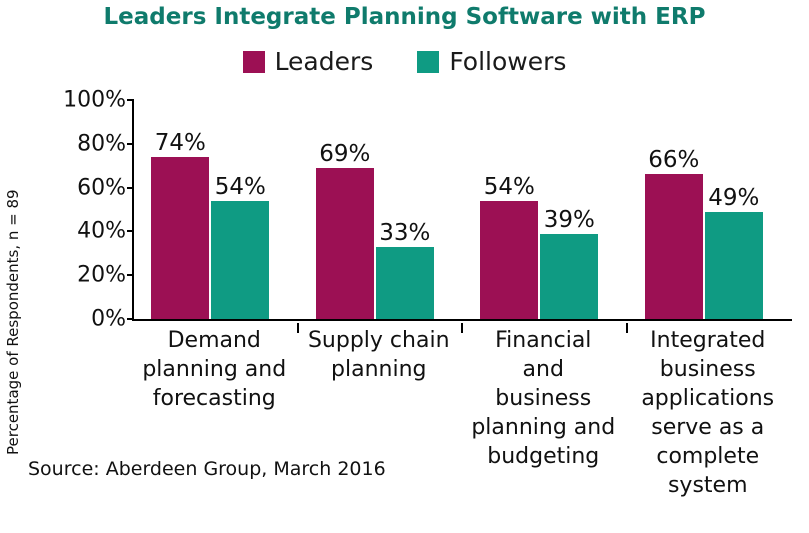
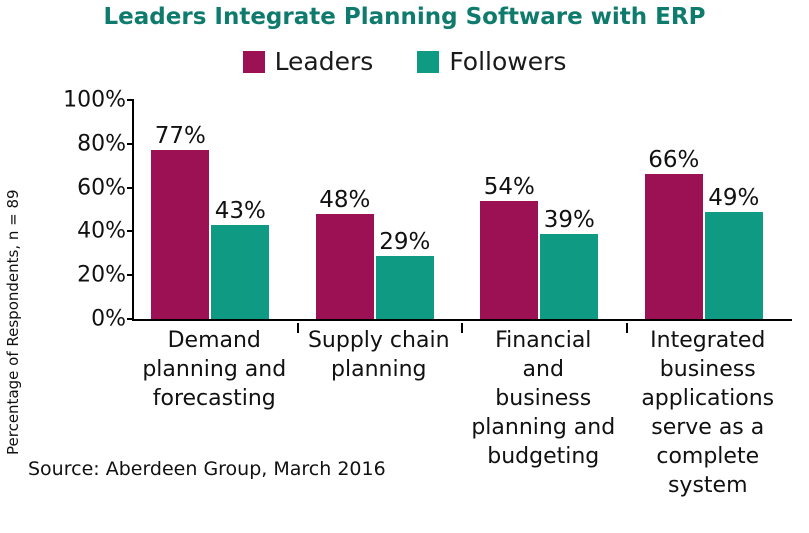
Leaders/Demand planning and forecasting: 74% -> 77%
Followers/Demand planning and forecasting: 54% -> 43%
Leaders/Supply chain planning: 69% -> 48%
Followers/Supply chain planning: 33% -> 29%
